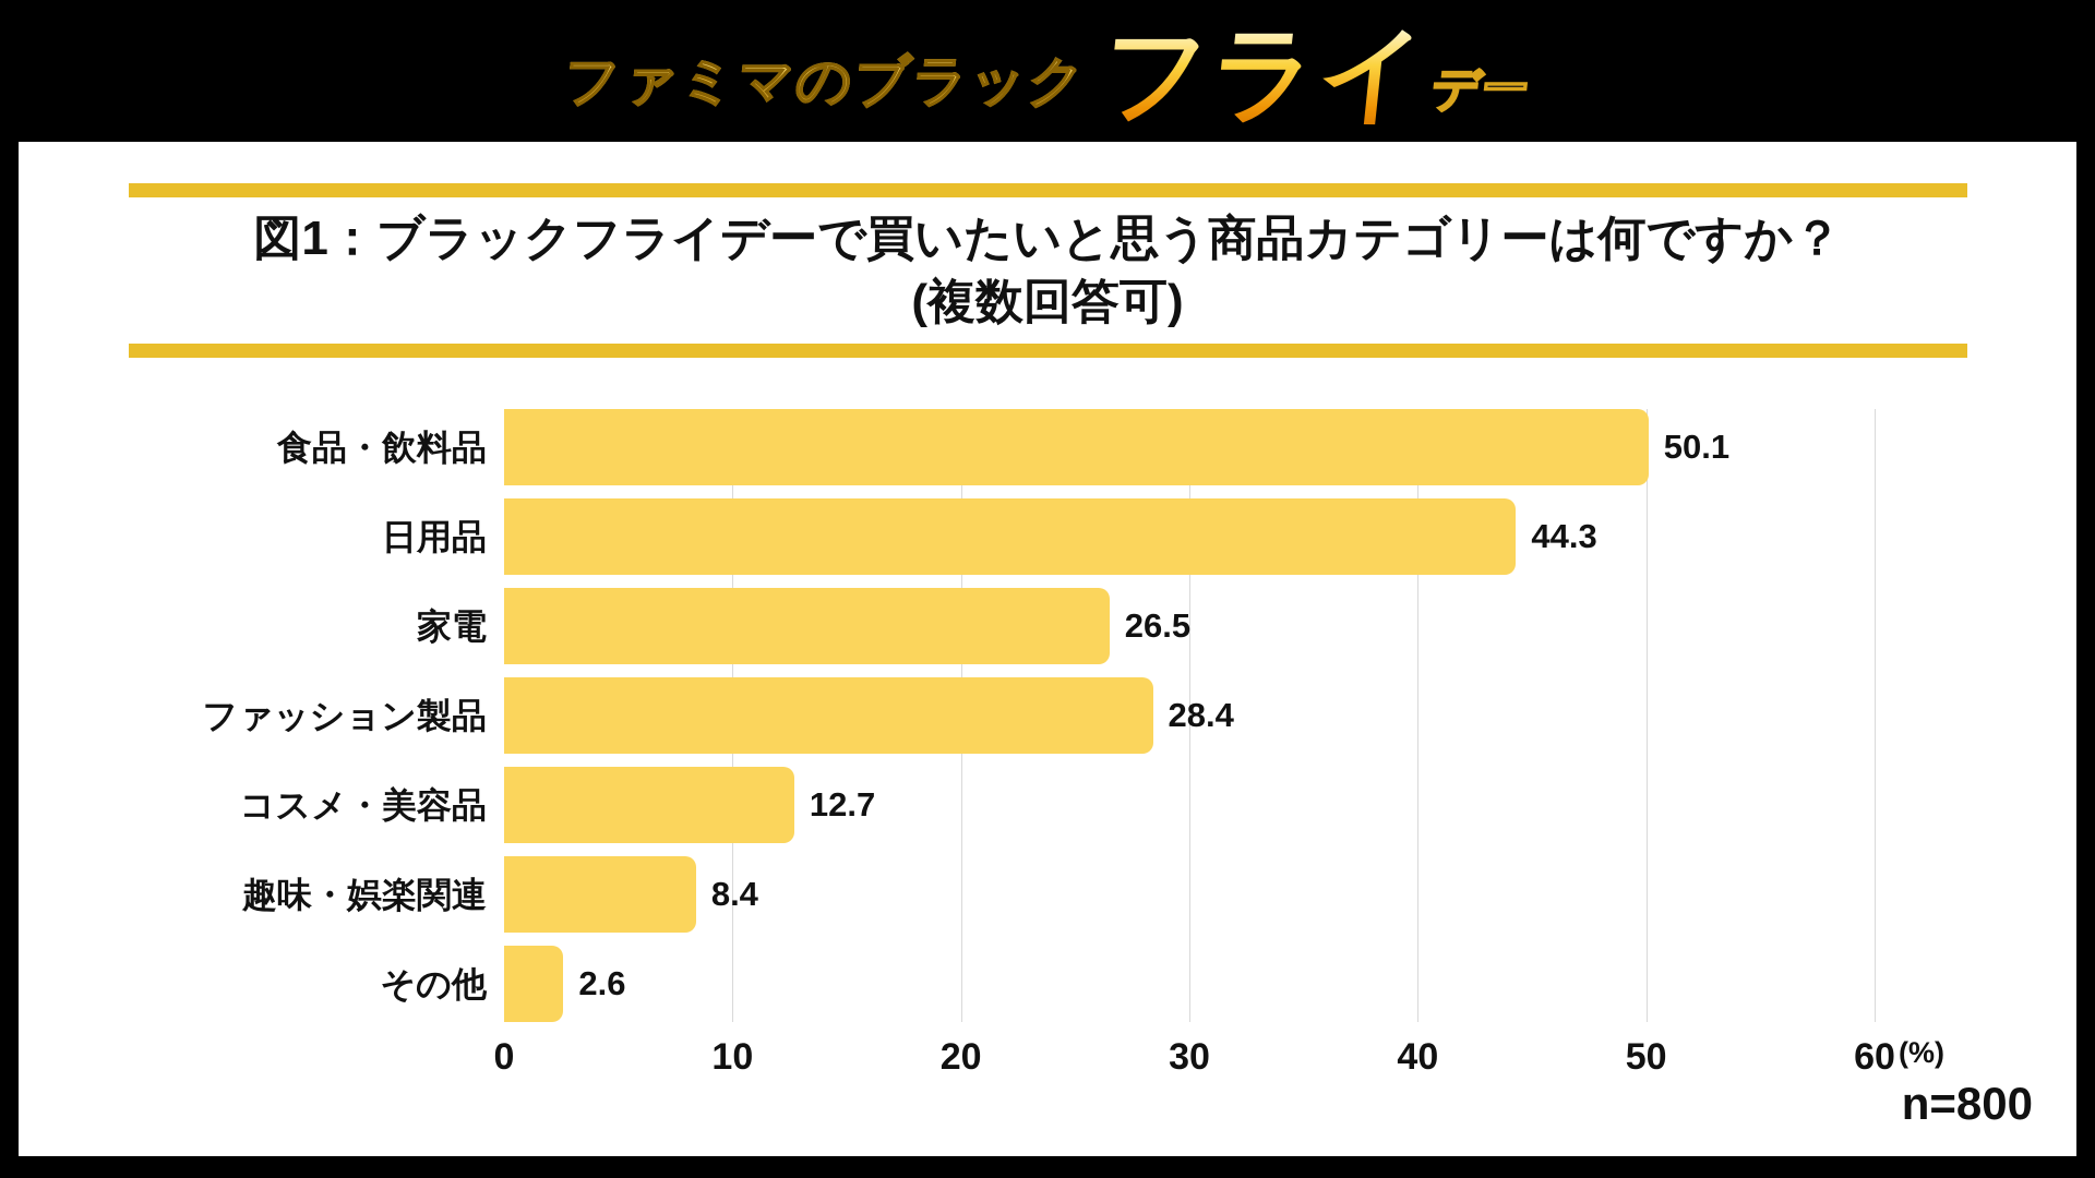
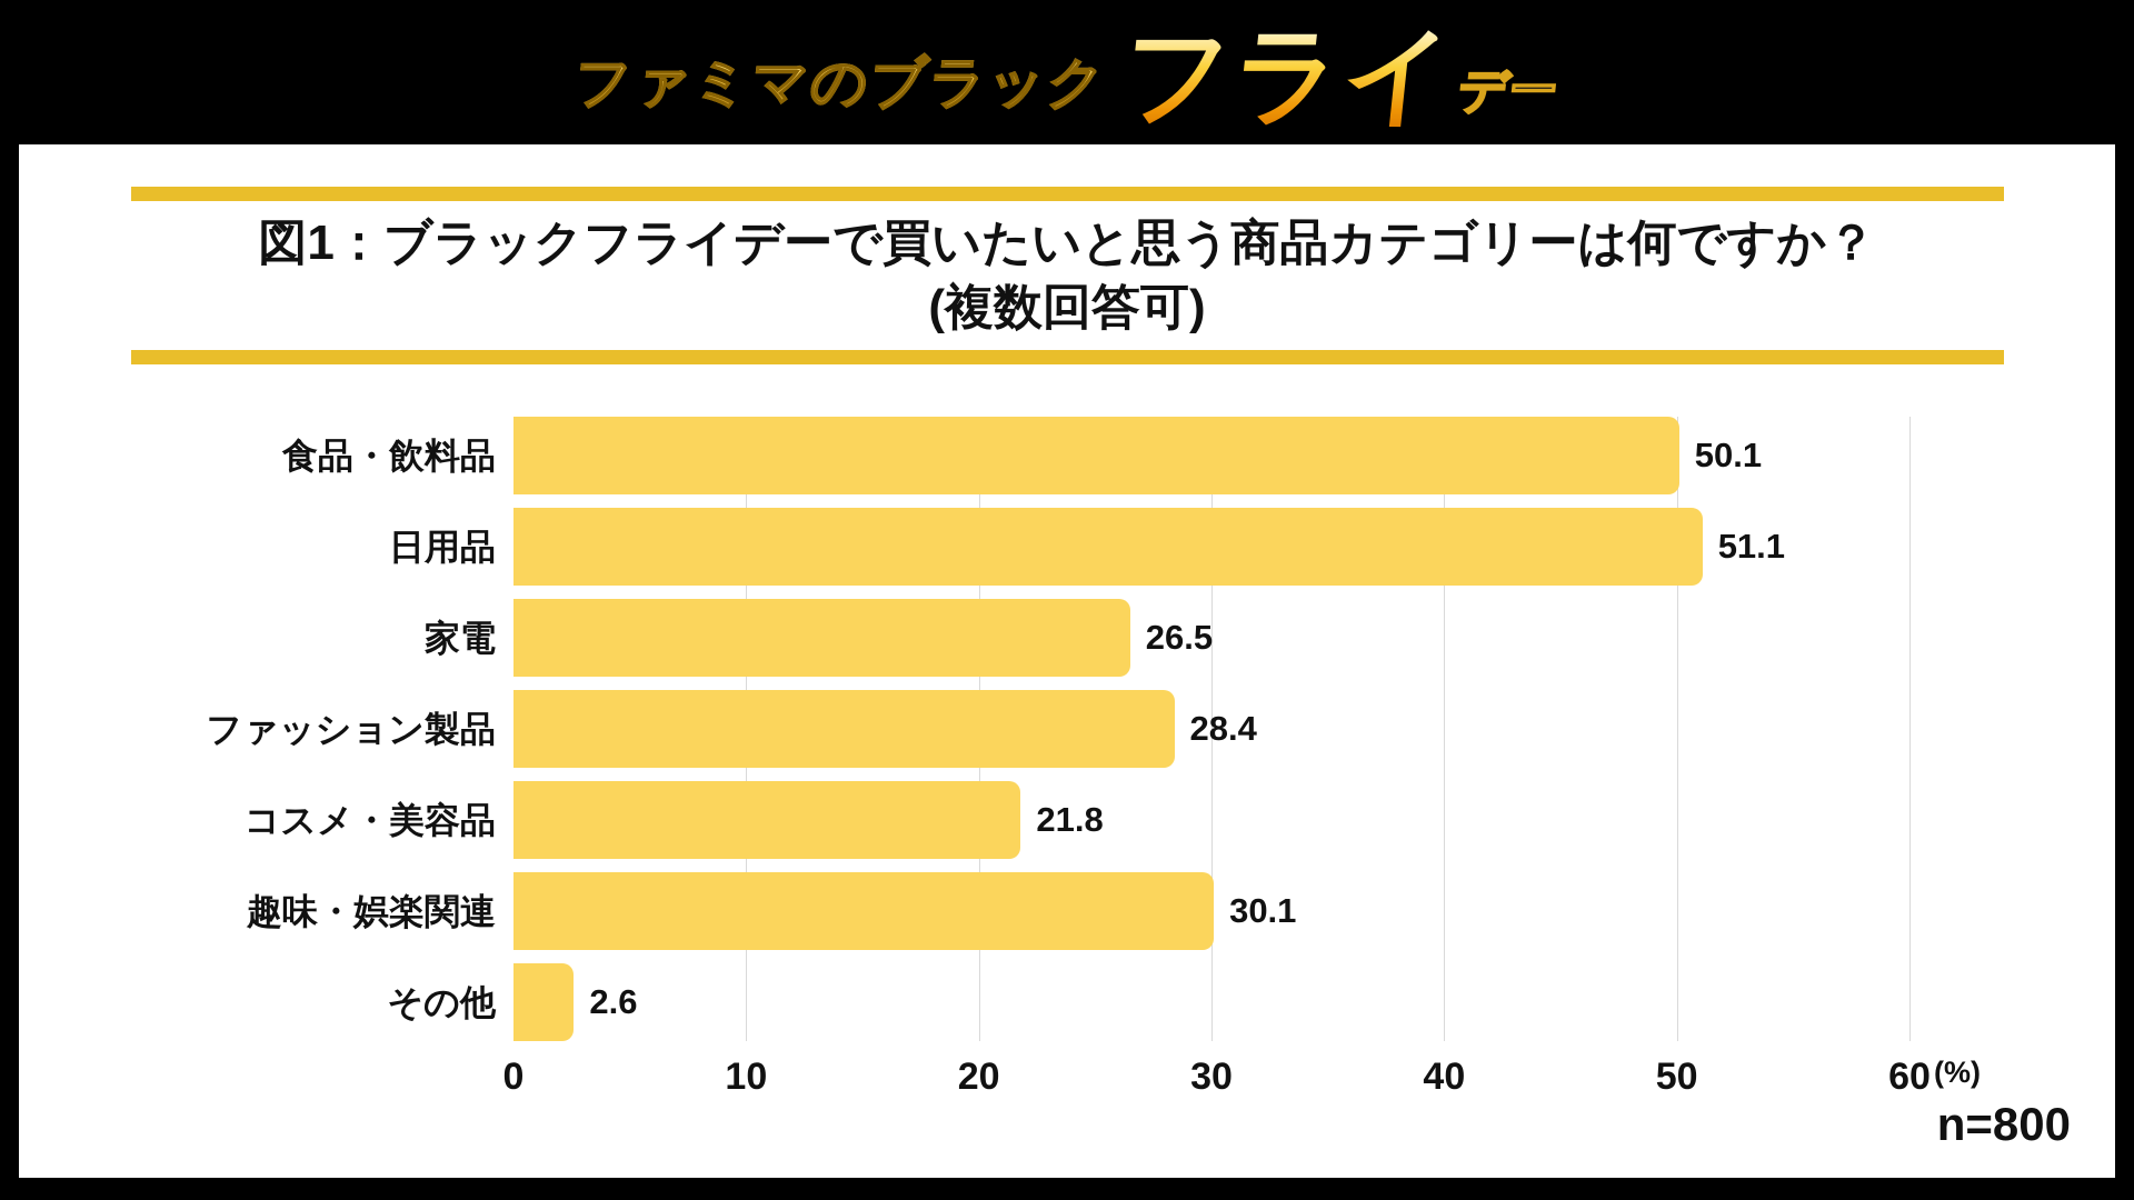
日用品: 44.3 -> 51.1
コスメ・美容品: 12.7 -> 21.8
趣味・娯楽関連: 8.4 -> 30.1
